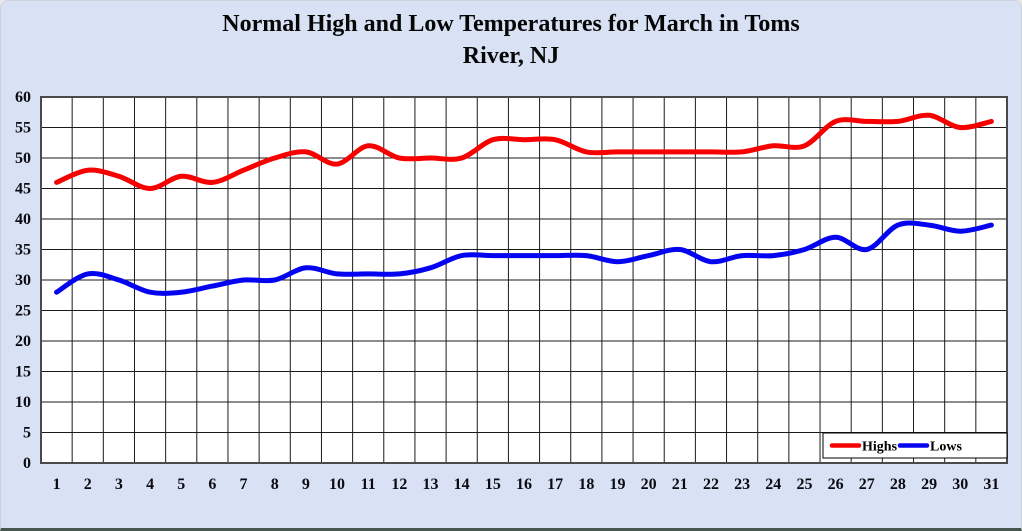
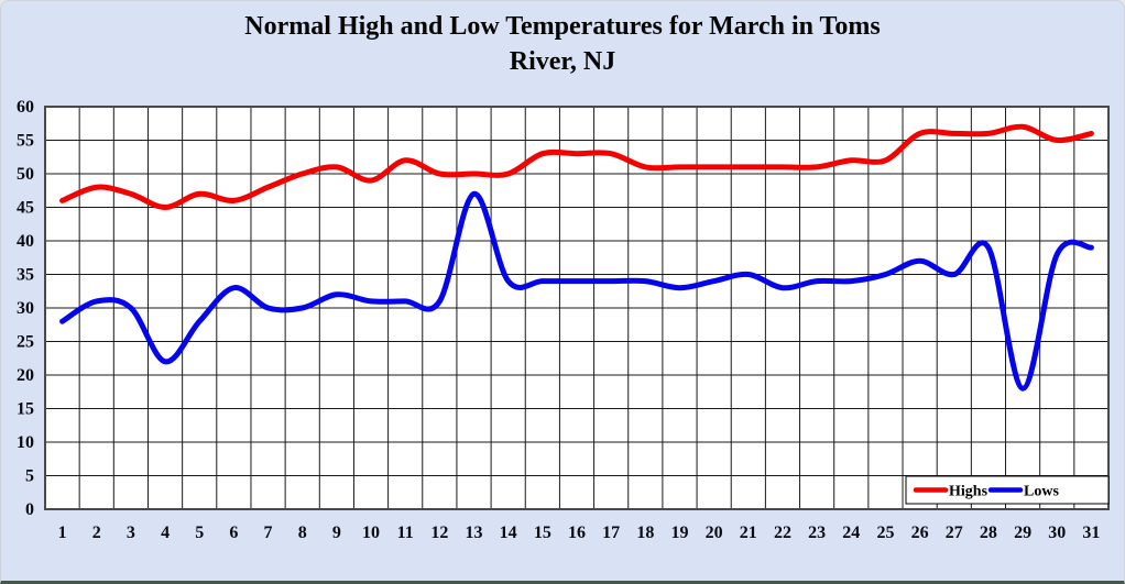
Lows/4: 28 -> 22
Lows/6: 29 -> 33
Lows/13: 32 -> 47
Lows/29: 39 -> 18
